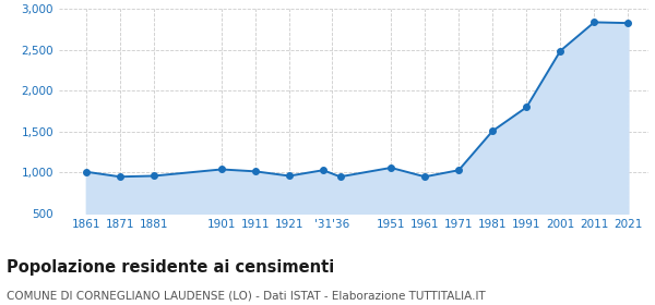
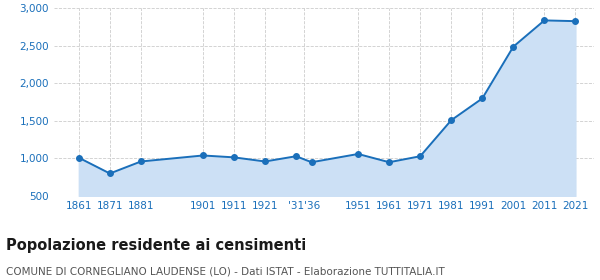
1871: 950 -> 800
